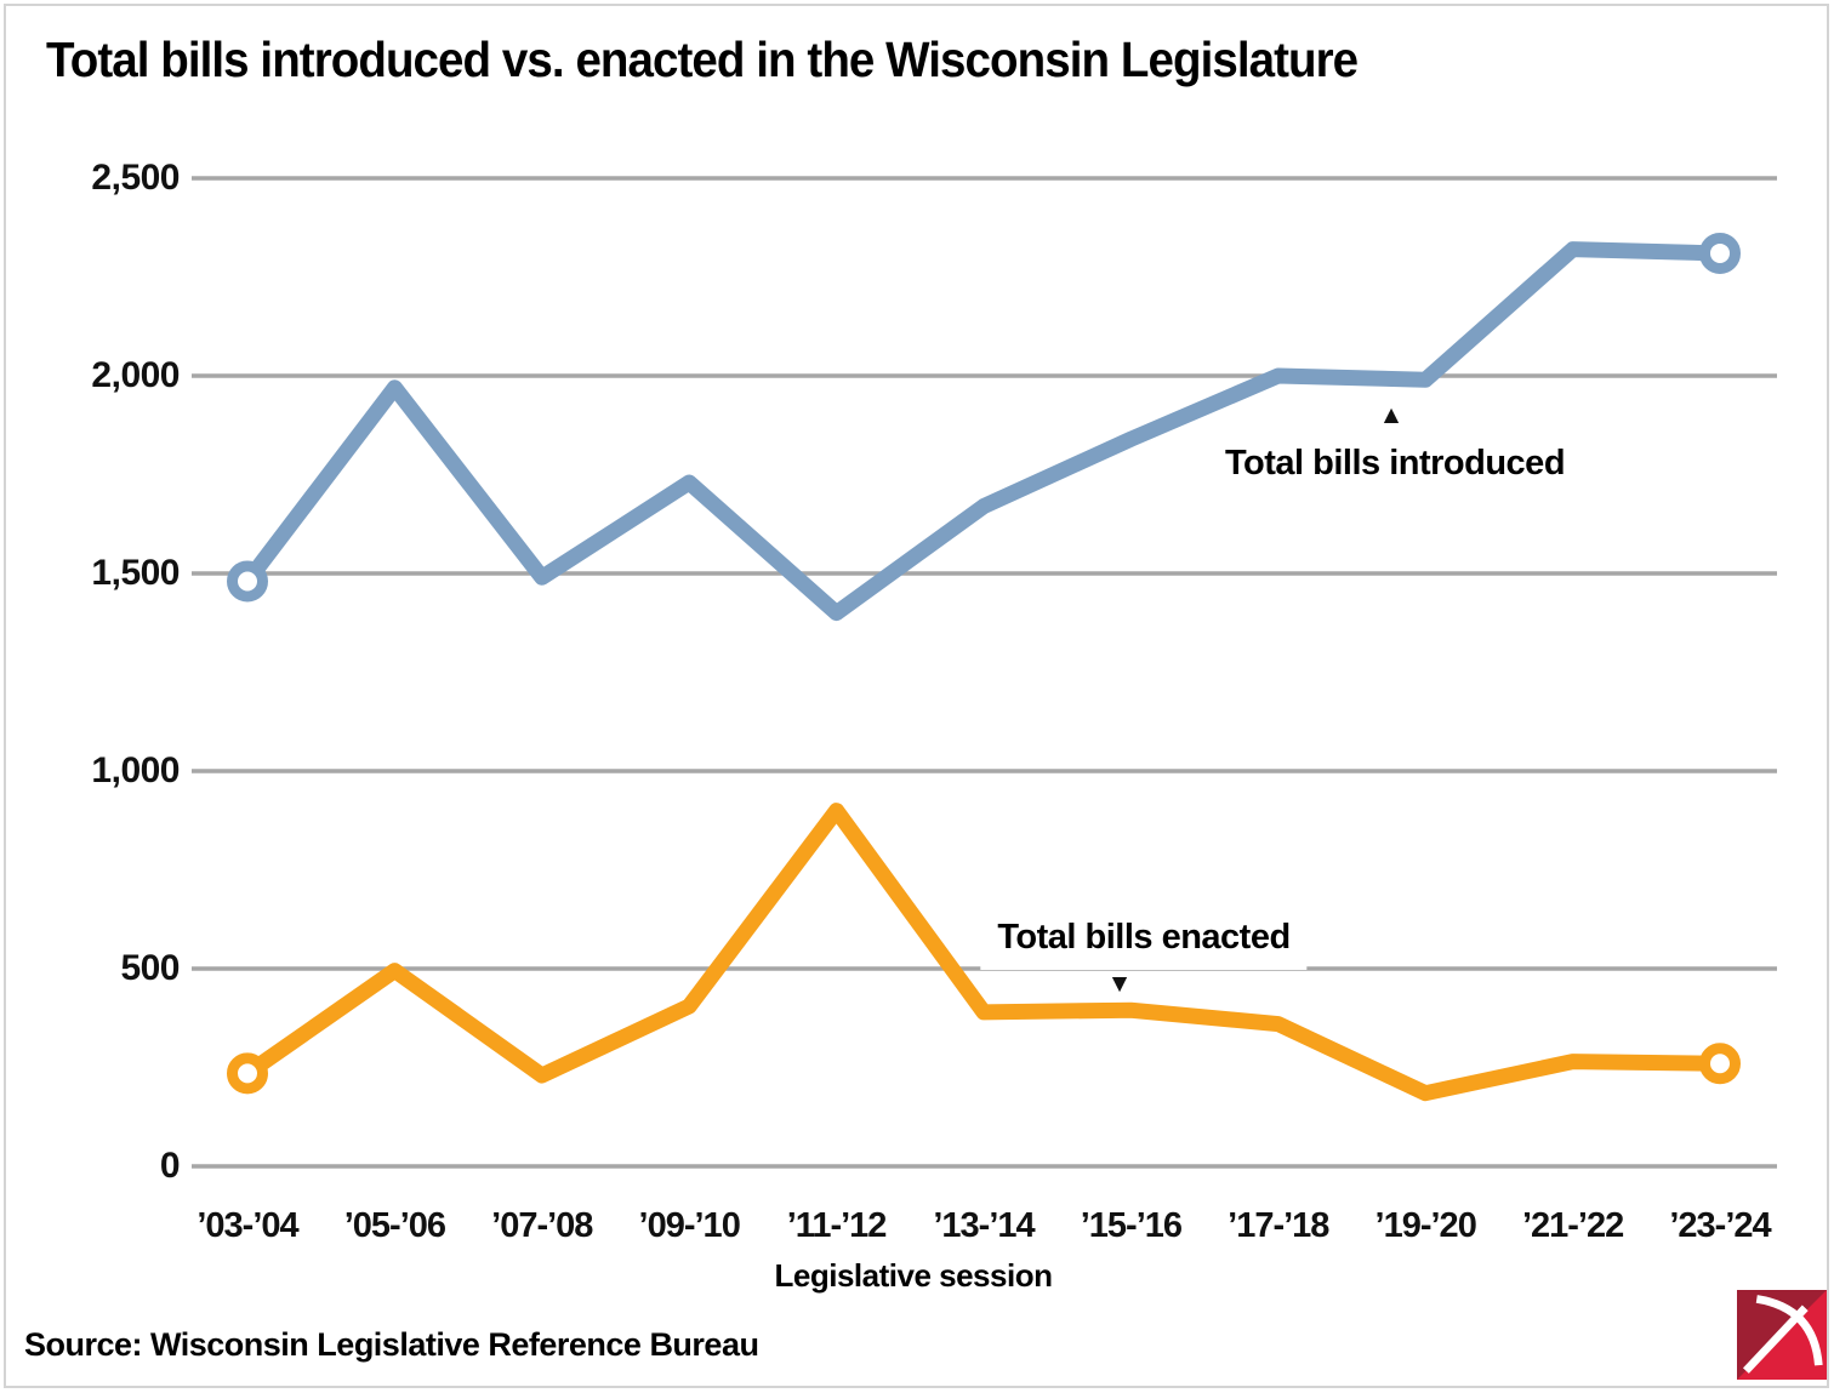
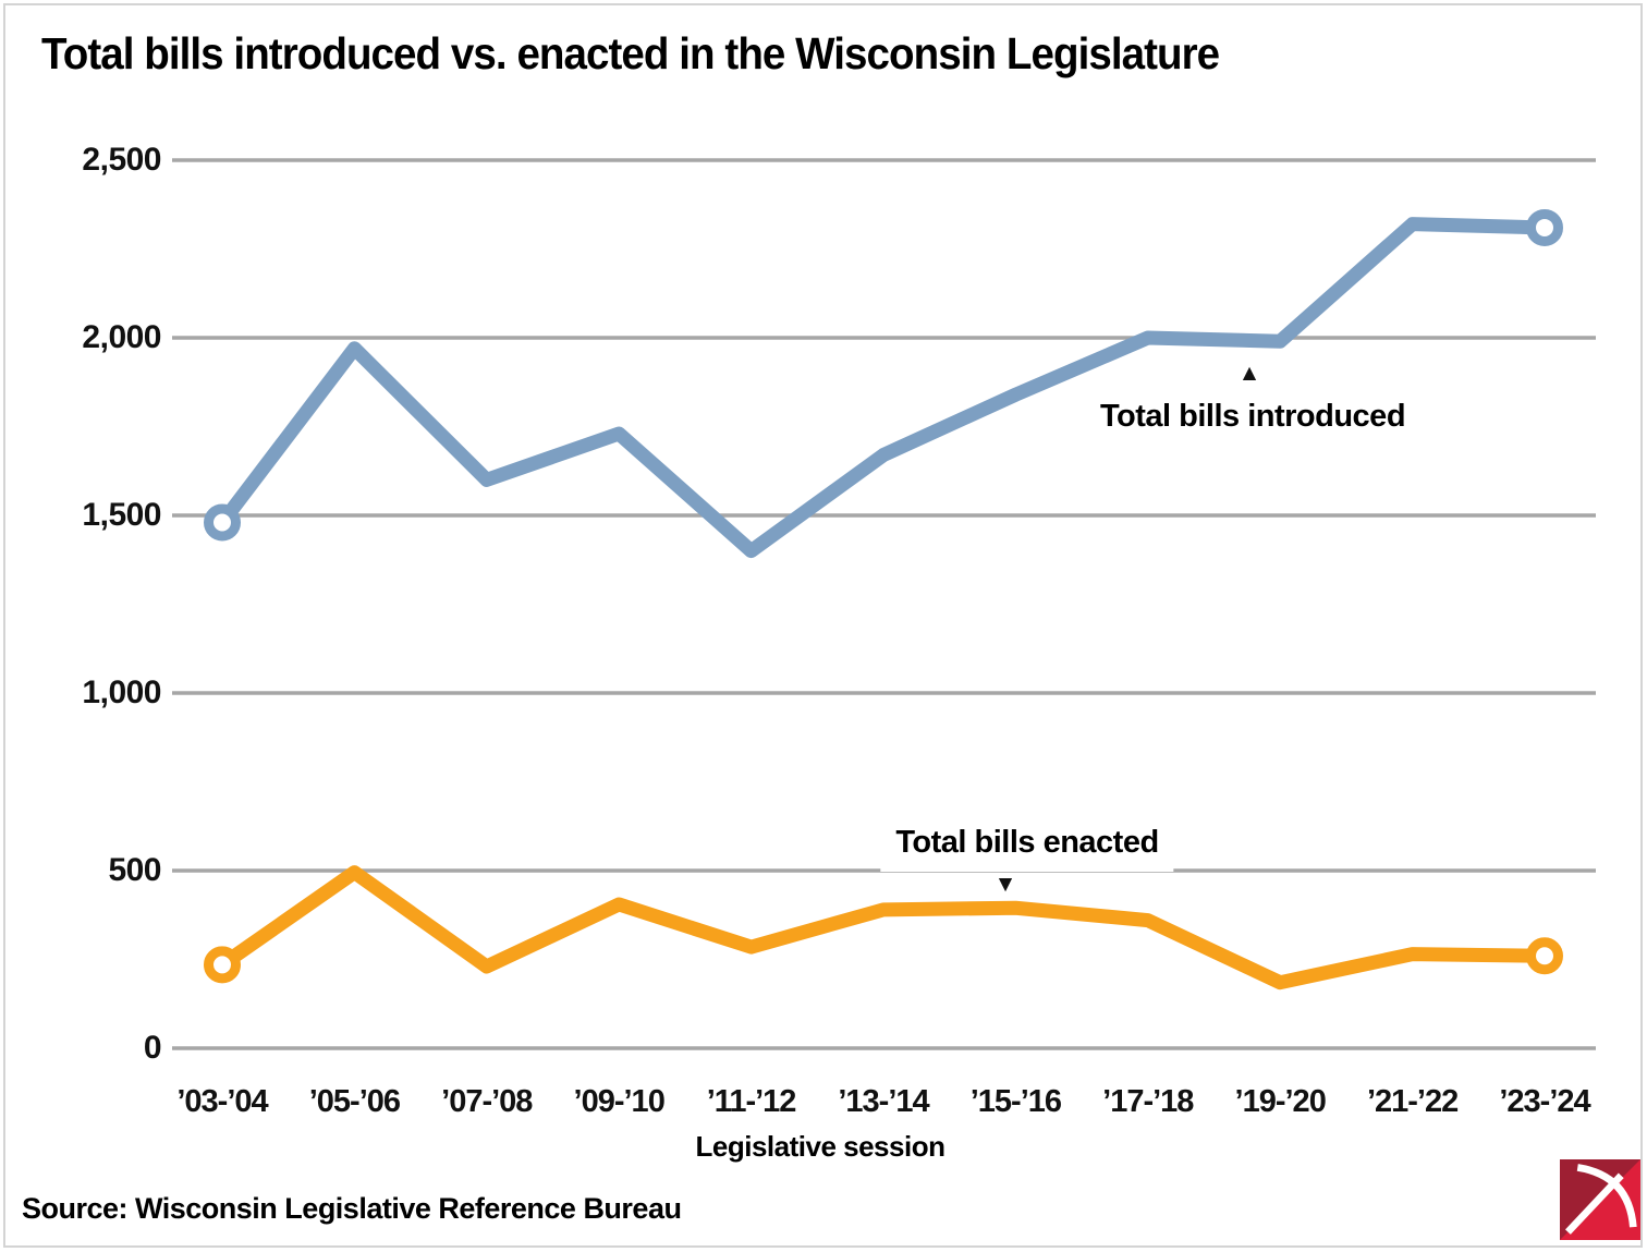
Total bills introduced/’07-’08: 1490 -> 1600
Total bills enacted/’11-’12: 900 -> 280
